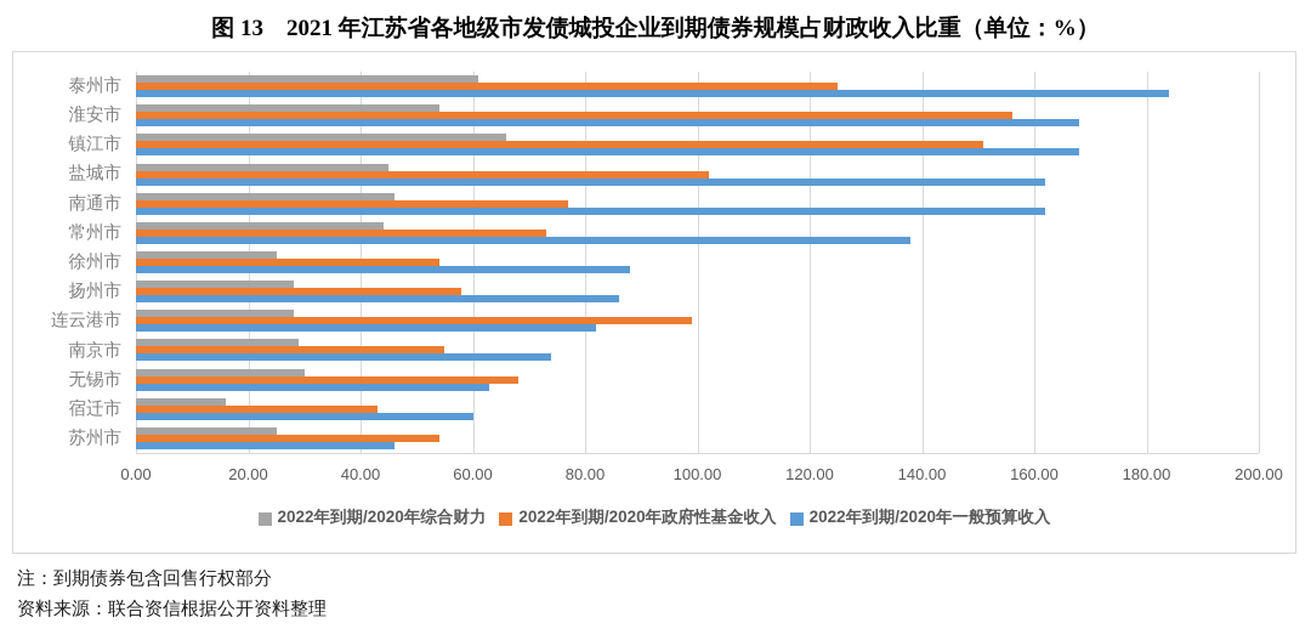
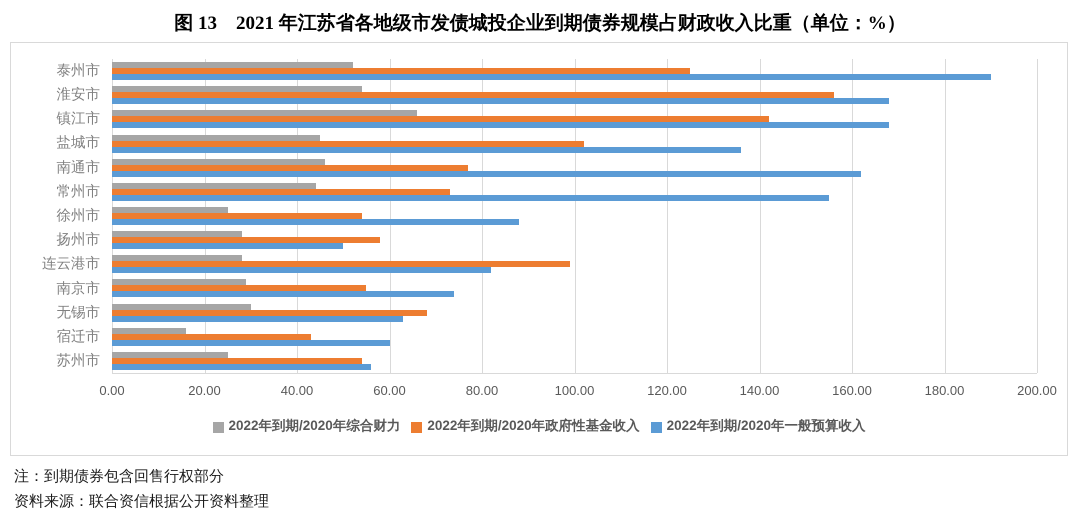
2022年到期/2020年综合财力/泰州市: 61 -> 52
2022年到期/2020年一般预算收入/泰州市: 184 -> 190
2022年到期/2020年政府性基金收入/镇江市: 151 -> 142
2022年到期/2020年一般预算收入/盐城市: 162 -> 136
2022年到期/2020年一般预算收入/常州市: 138 -> 155
2022年到期/2020年一般预算收入/扬州市: 86 -> 50
2022年到期/2020年一般预算收入/苏州市: 46 -> 56
